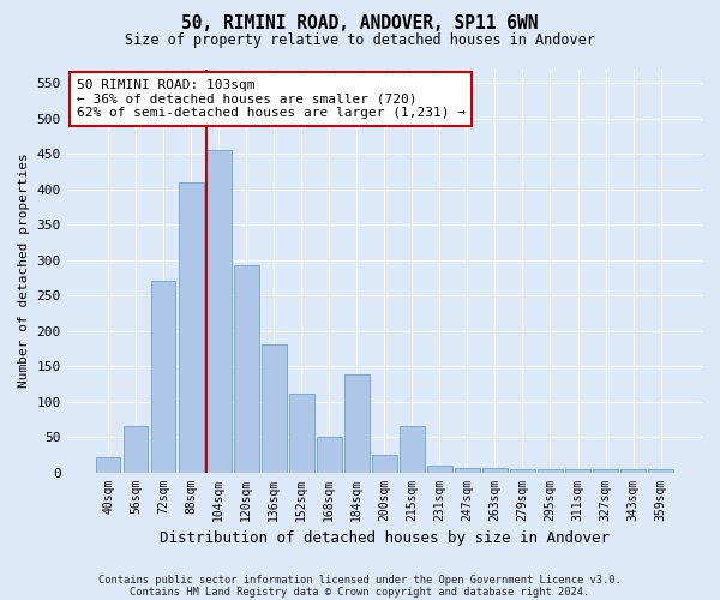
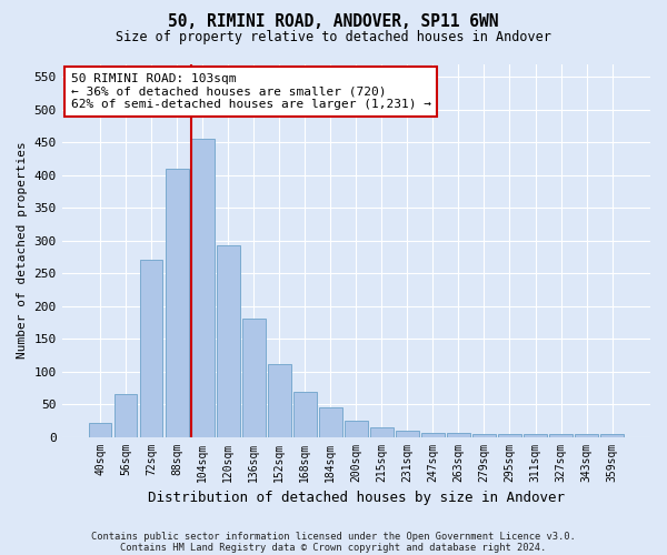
168sqm: 50 -> 68
184sqm: 138 -> 45
215sqm: 66 -> 14
